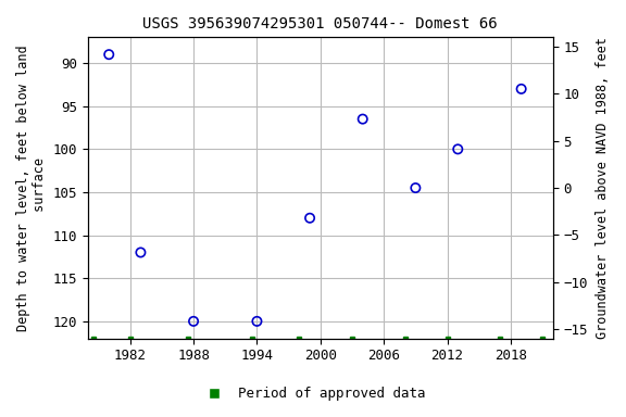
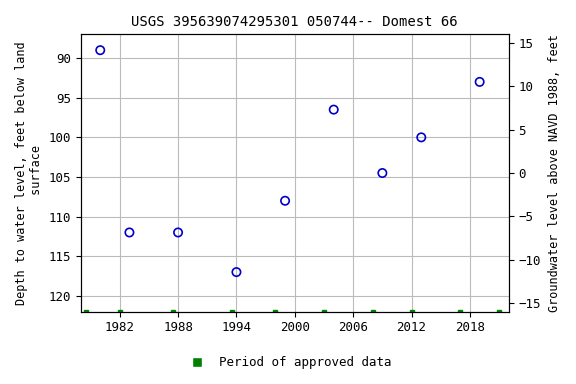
1988: 120.0 -> 112.0
1994: 120.0 -> 117.0
